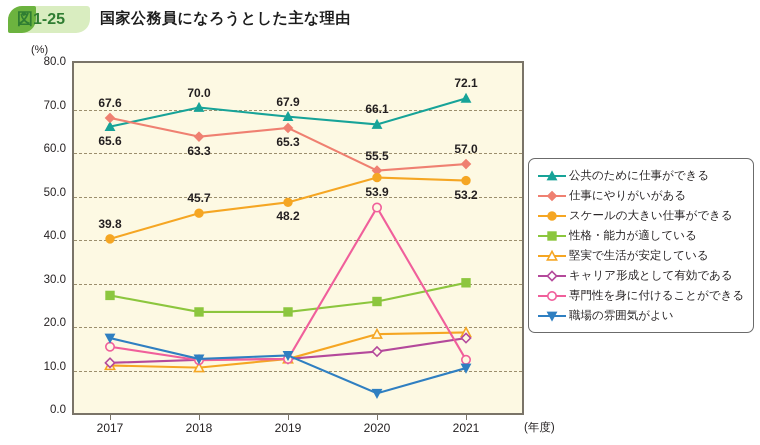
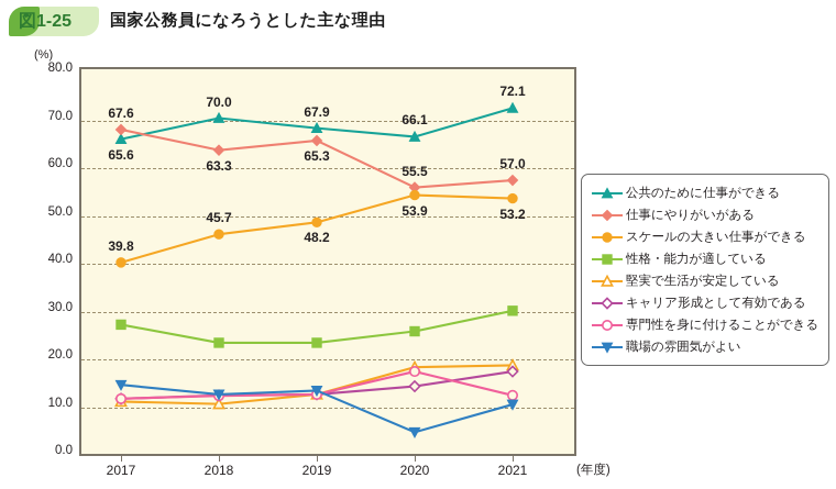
専門性を身に付けることができる/2017: 15 -> 11
職場の雰囲気がよい/2017: 17 -> 14
専門性を身に付けることができる/2020: 47 -> 17
